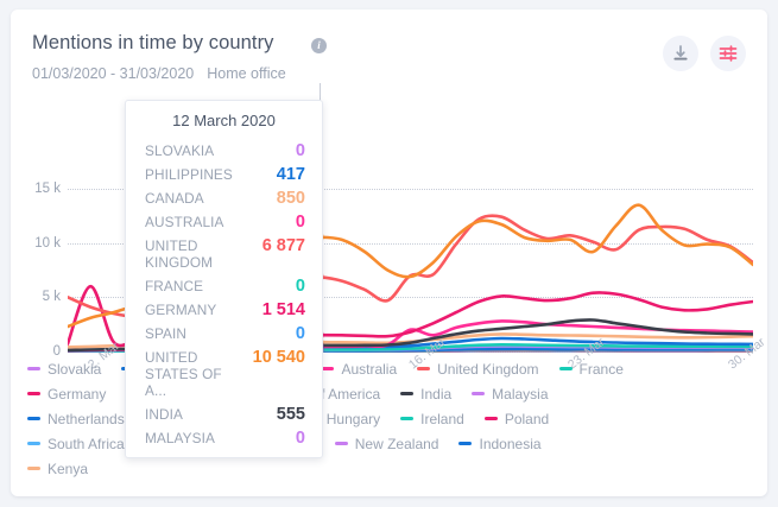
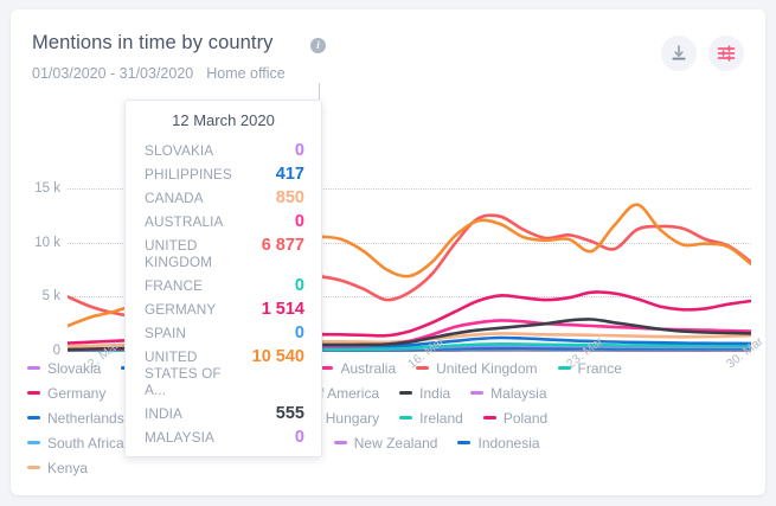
Germany/2. Mar: 6k -> 1k
United Kingdom/16. Mar: 7k -> 5k
Australia/16. Mar: 2k -> 1k
